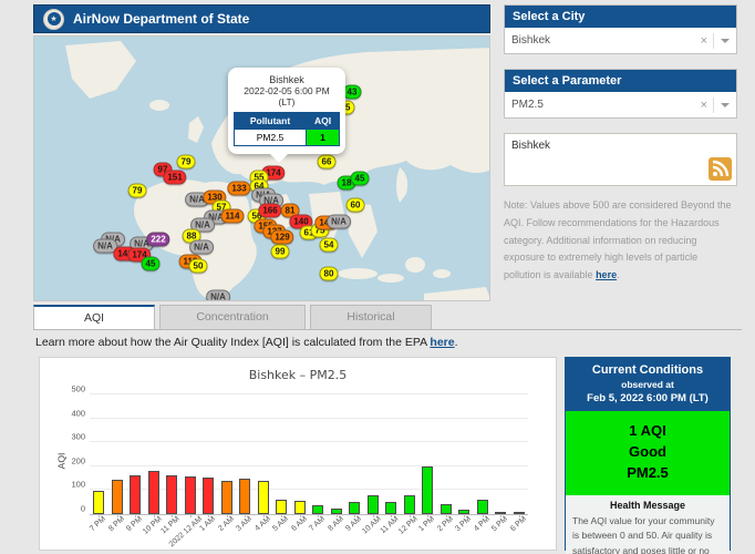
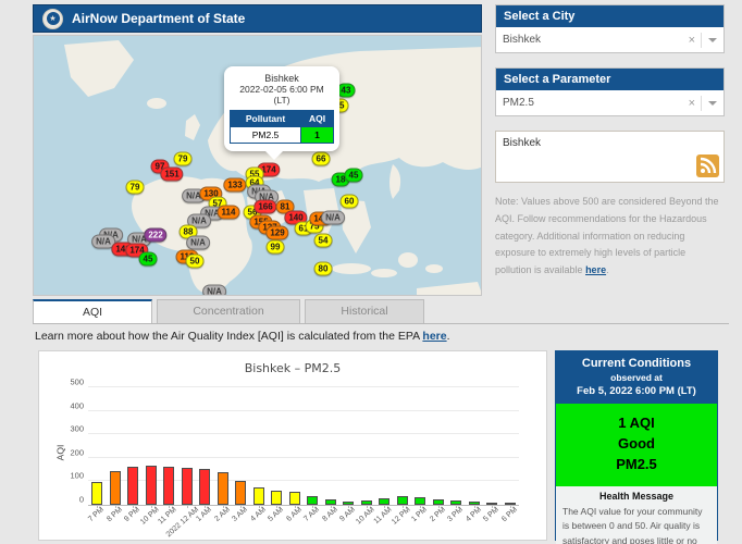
10 PM: 180 -> 160
3 AM: 150 -> 100
4 AM: 140 -> 70
9 AM: 50 -> 10
10 AM: 80 -> 20
11 AM: 50 -> 30
12 PM: 80 -> 40
1 PM: 200 -> 30
2 PM: 40 -> 20
4 PM: 60 -> 10
